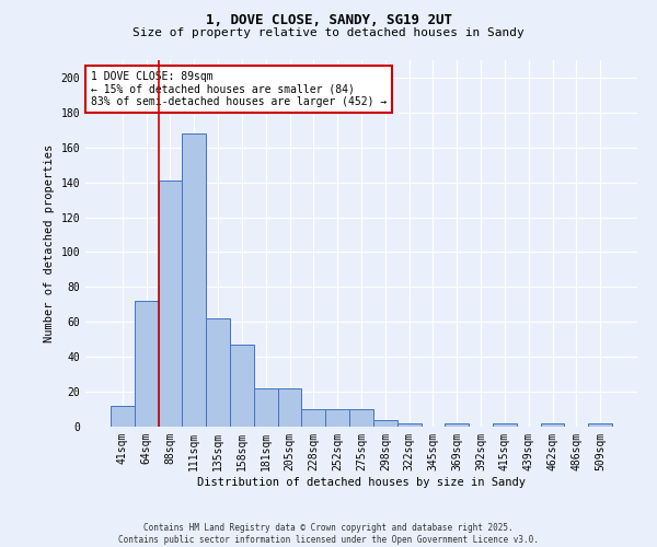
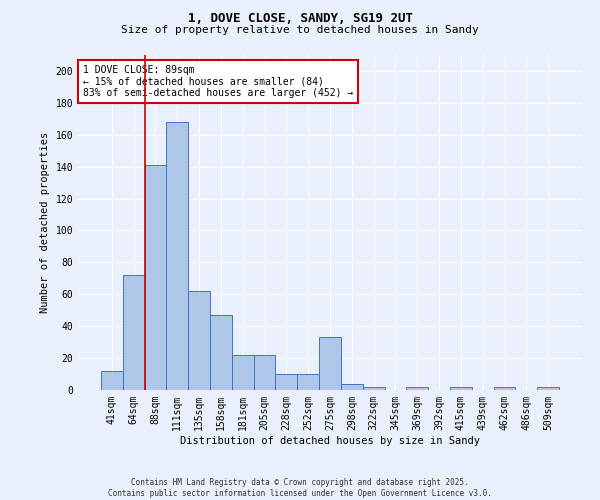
275sqm: 10 -> 33
